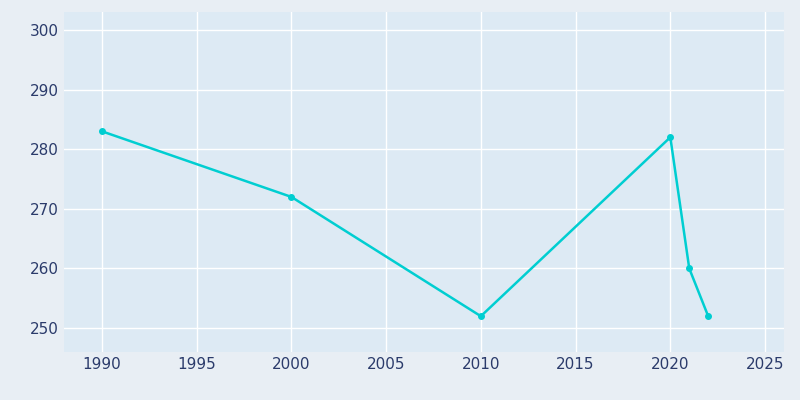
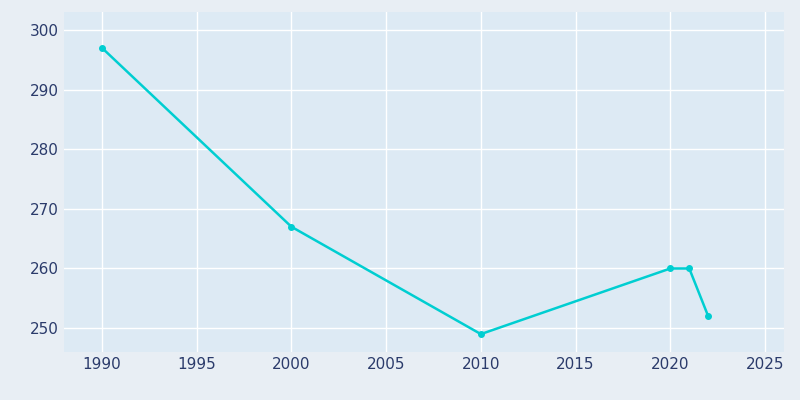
1990: 283 -> 297
2000: 272 -> 267
2010: 252 -> 249
2020: 282 -> 260
